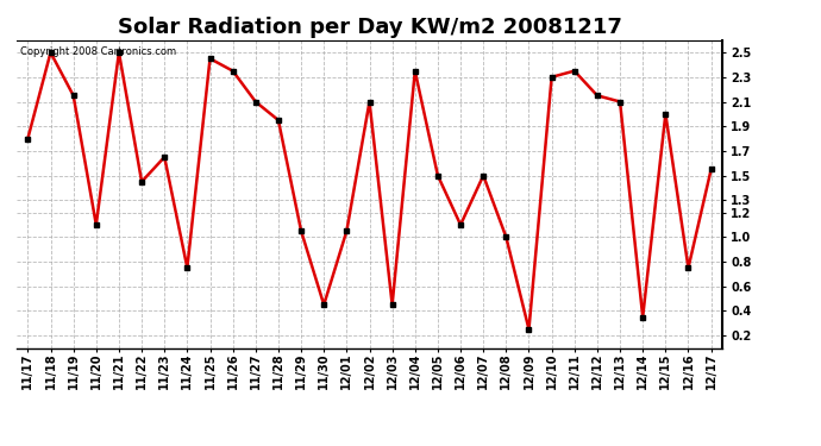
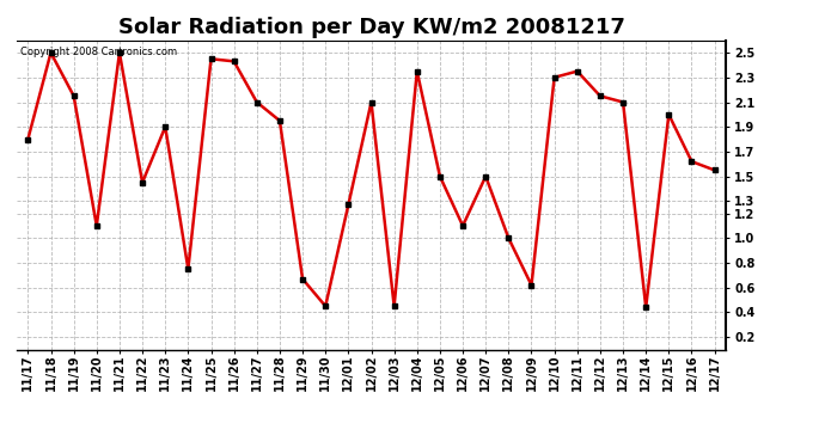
11/23: 1.65 -> 1.90
11/26: 2.35 -> 2.43
11/29: 1.05 -> 0.67
12/01: 1.05 -> 1.27
12/09: 0.25 -> 0.62
12/14: 0.35 -> 0.44
12/16: 0.75 -> 1.62
